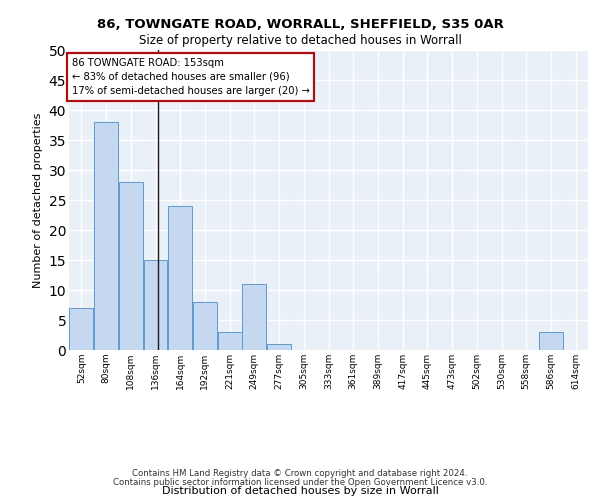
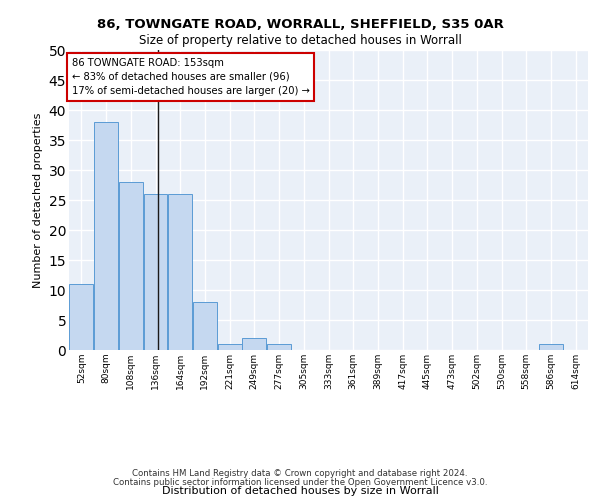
52sqm: 7 -> 11
136sqm: 15 -> 26
164sqm: 24 -> 26
221sqm: 3 -> 1
249sqm: 11 -> 2
586sqm: 3 -> 1
